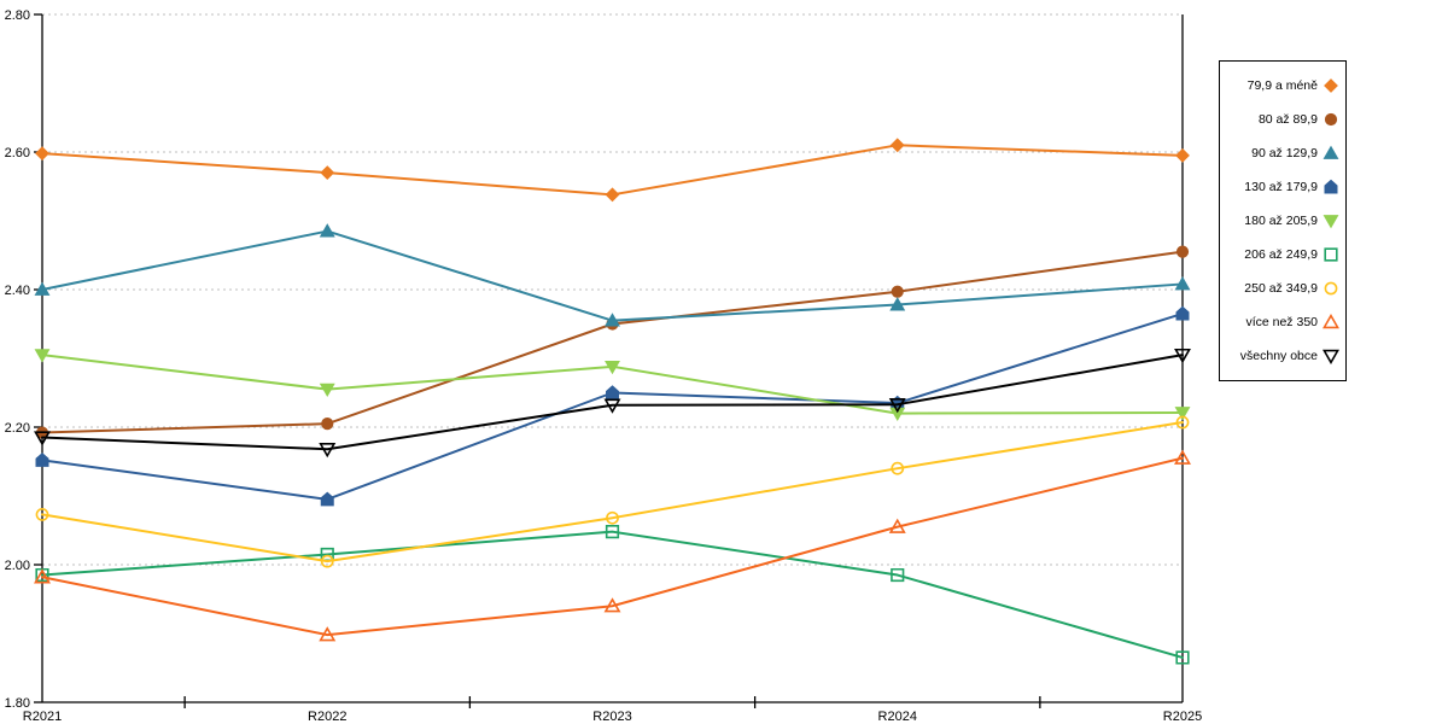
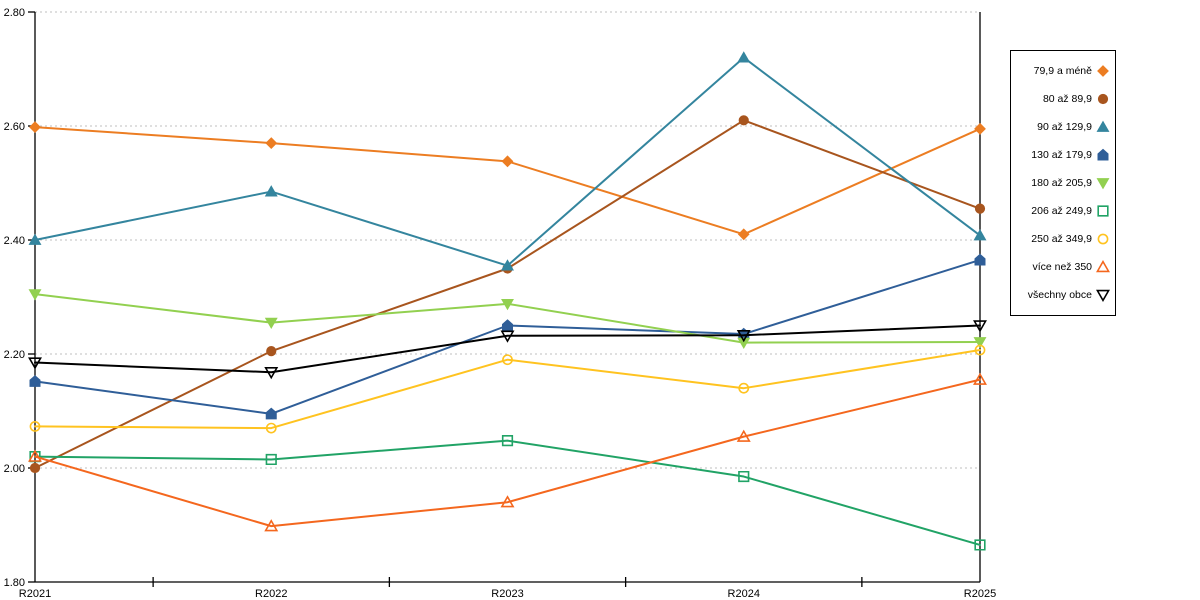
80 až 89,9/R2021: 2.19 -> 2.00
206 až 249,9/R2021: 1.99 -> 2.02
více než 350/R2021: 1.98 -> 2.02
250 až 349,9/R2022: 2.00 -> 2.07
250 až 349,9/R2023: 2.07 -> 2.19
79,9 a méně/R2024: 2.61 -> 2.41
80 až 89,9/R2024: 2.40 -> 2.61
90 až 129,9/R2024: 2.38 -> 2.72
všechny obce/R2025: 2.31 -> 2.25
